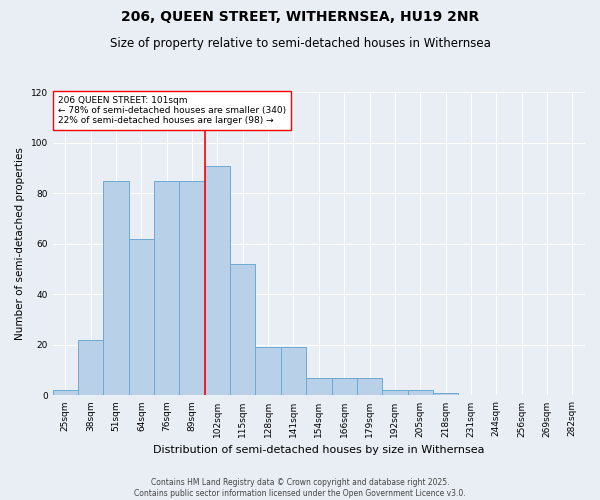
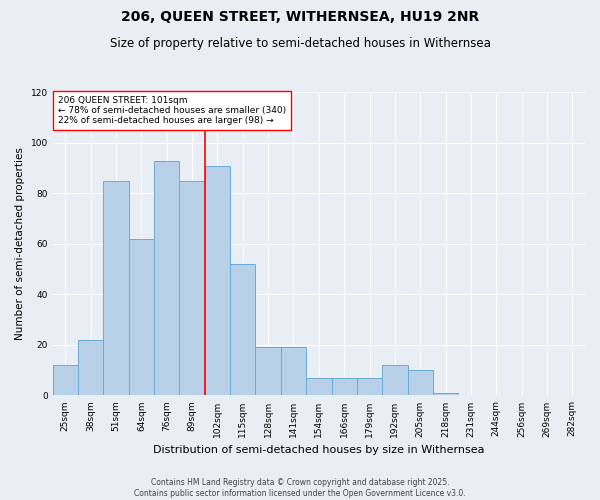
25sqm: 2 -> 12
76sqm: 85 -> 93
192sqm: 2 -> 12
205sqm: 2 -> 10
